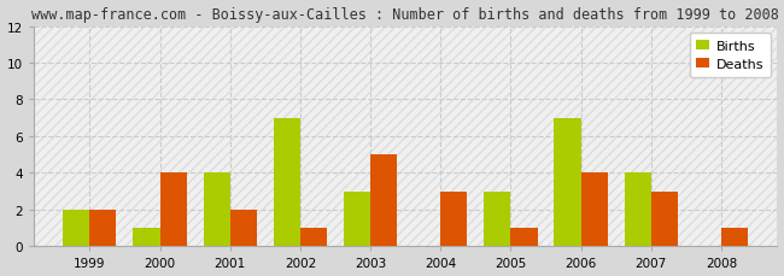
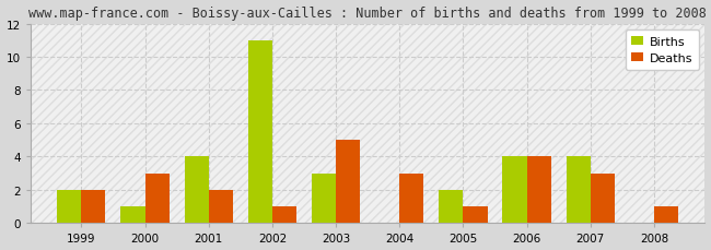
Deaths/2000: 4 -> 3
Births/2002: 7 -> 11
Births/2005: 3 -> 2
Births/2006: 7 -> 4
